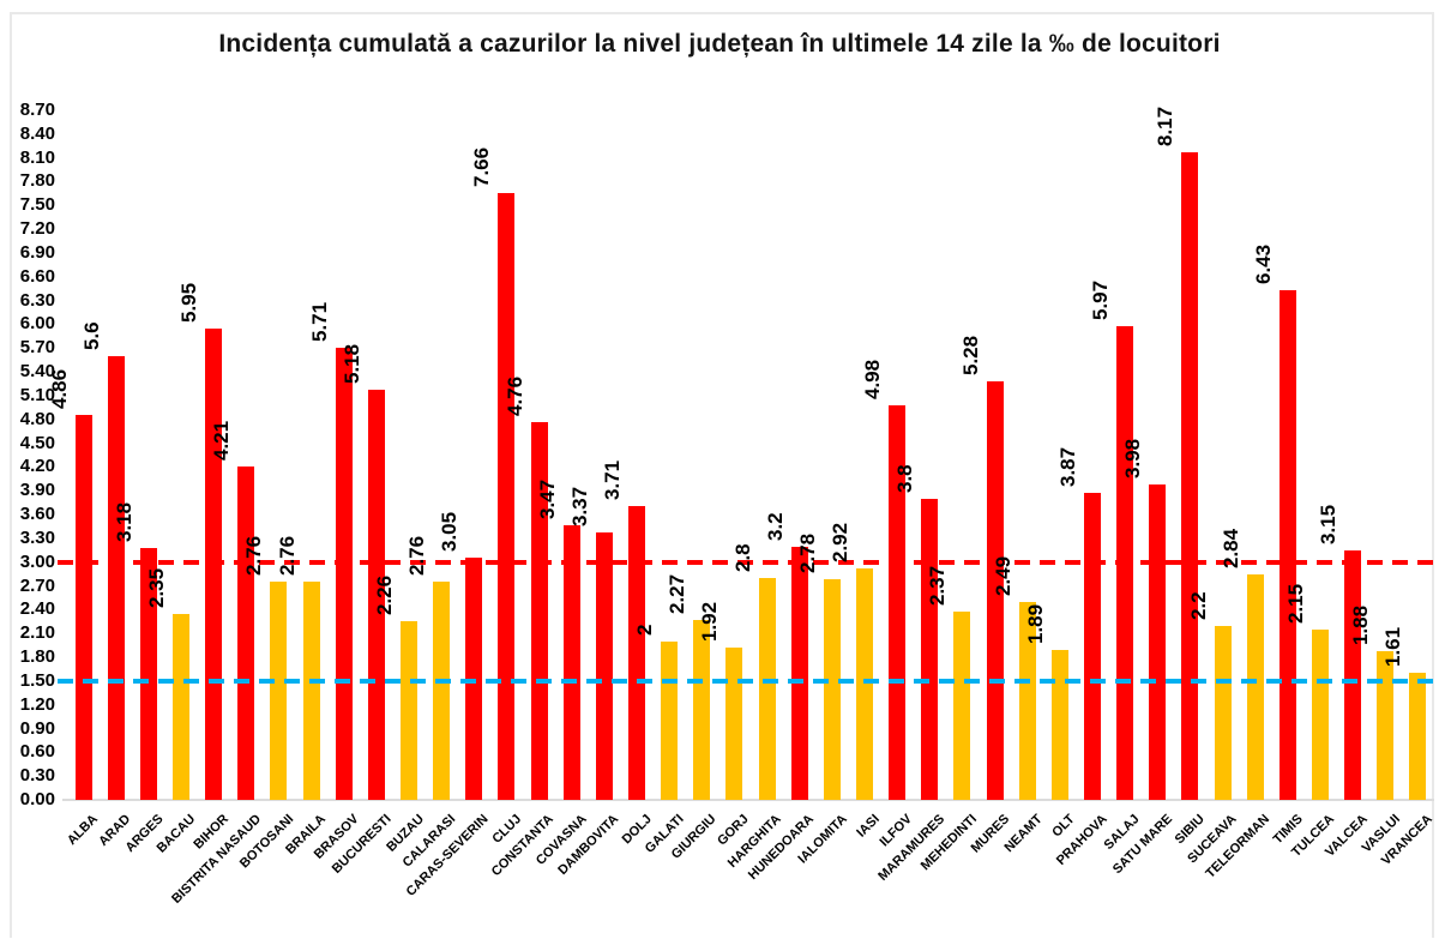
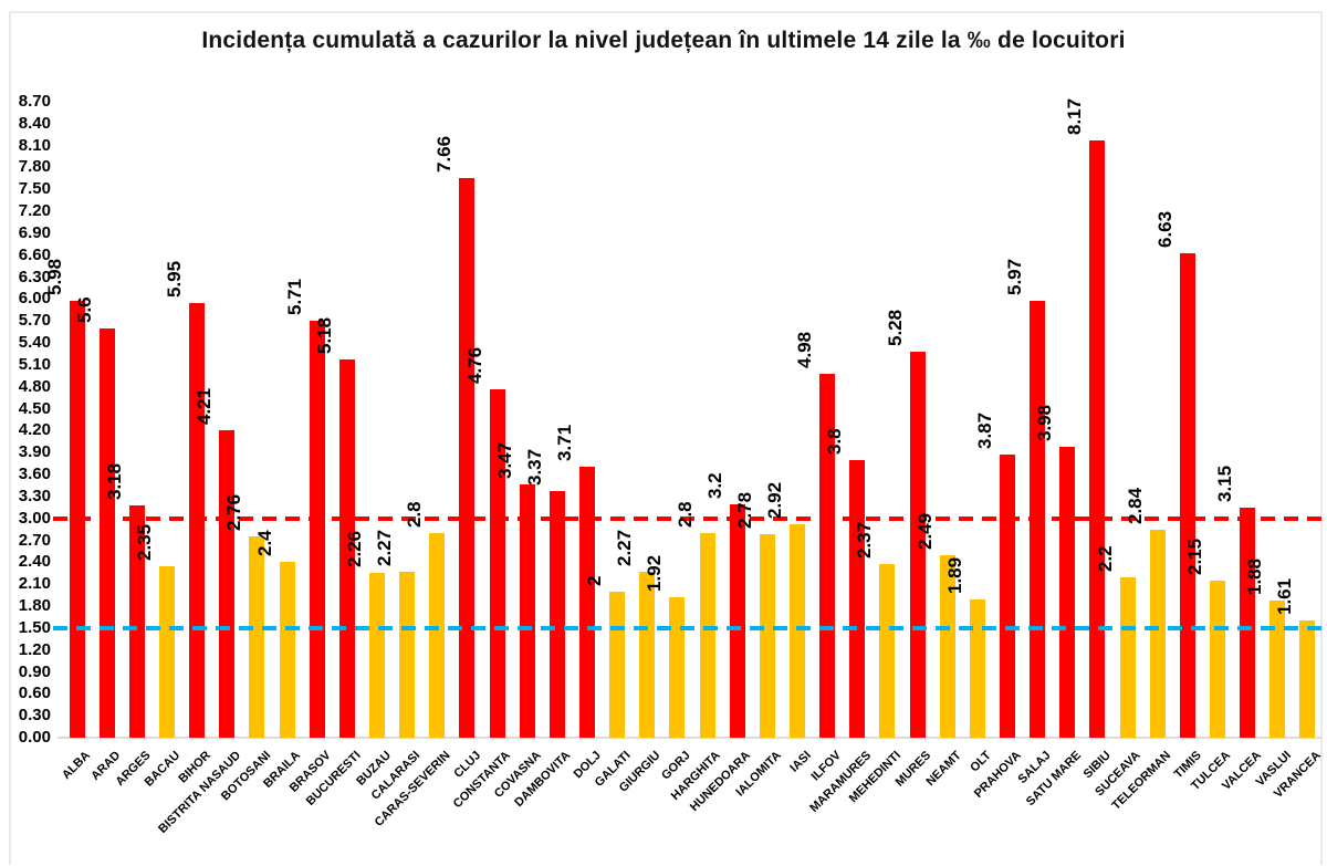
ALBA: 4.86 -> 5.98
BRAILA: 2.76 -> 2.4
CALARASI: 2.76 -> 2.27
CARAS-SEVERIN: 3.05 -> 2.8
TIMIS: 6.43 -> 6.63
